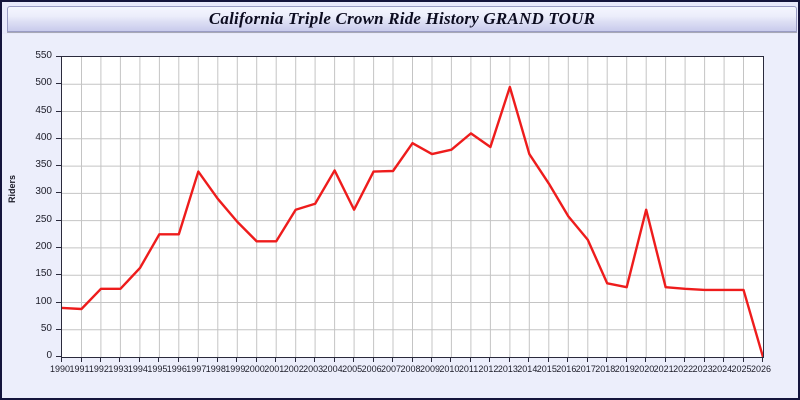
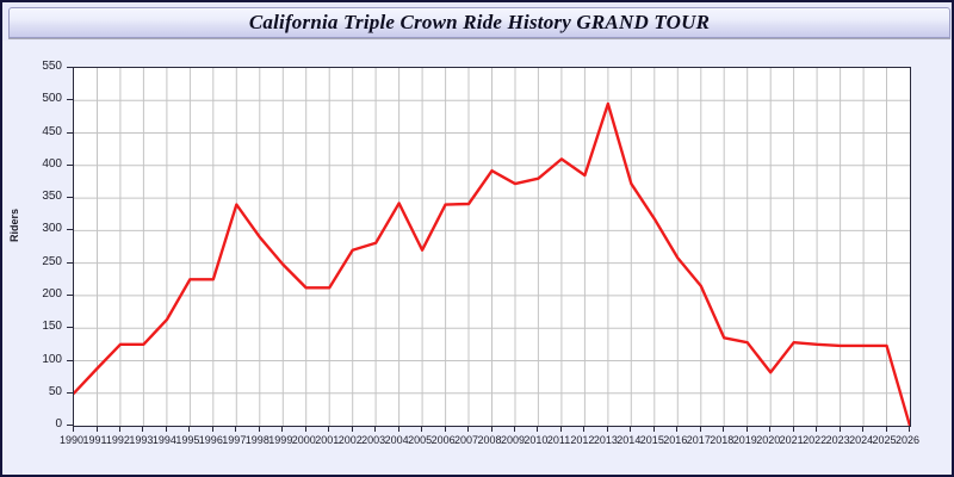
1990: 90 -> 50
2020: 270 -> 80
